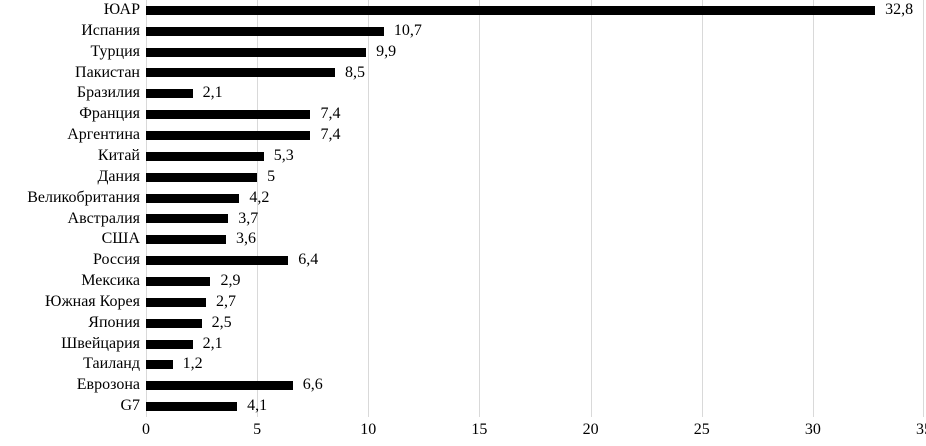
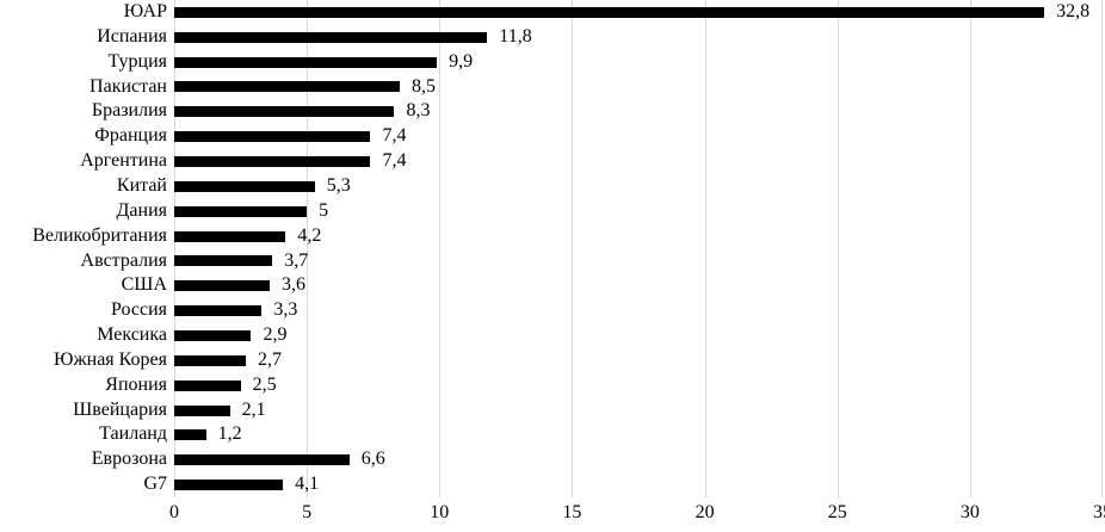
Испания: 10,7 -> 11,8
Бразилия: 2,1 -> 8,3
Россия: 6,4 -> 3,3
